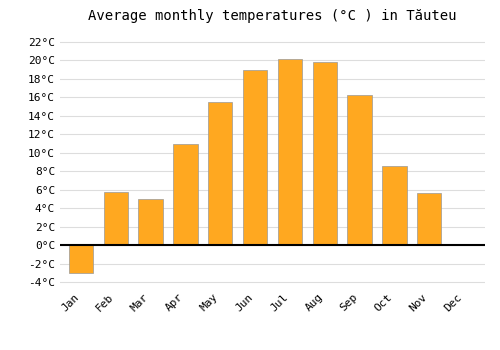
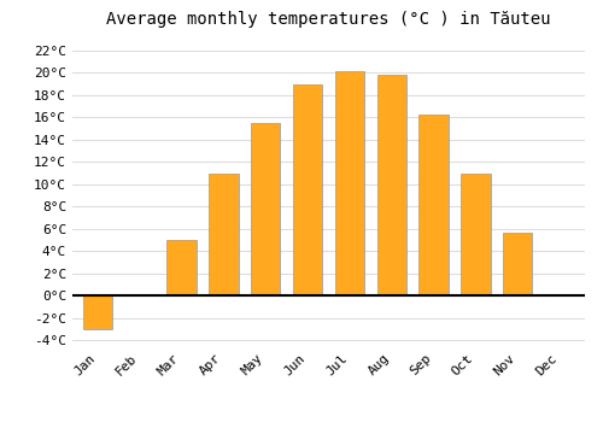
Feb: 5.8°C -> 0.2°C
Oct: 8.6°C -> 11.0°C
